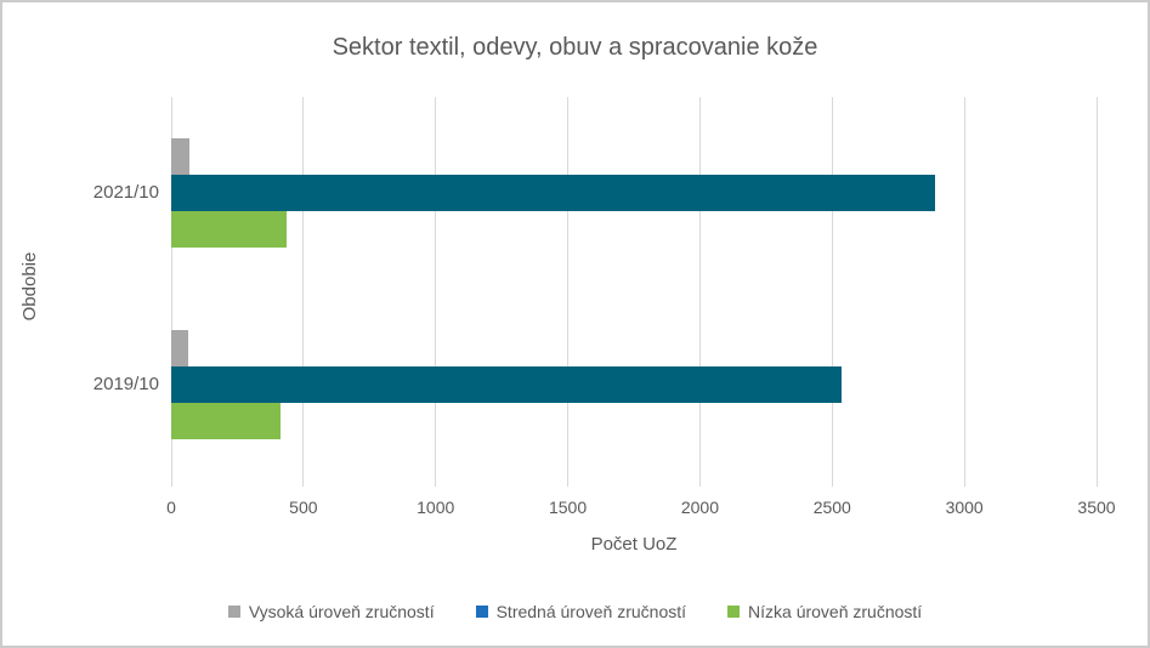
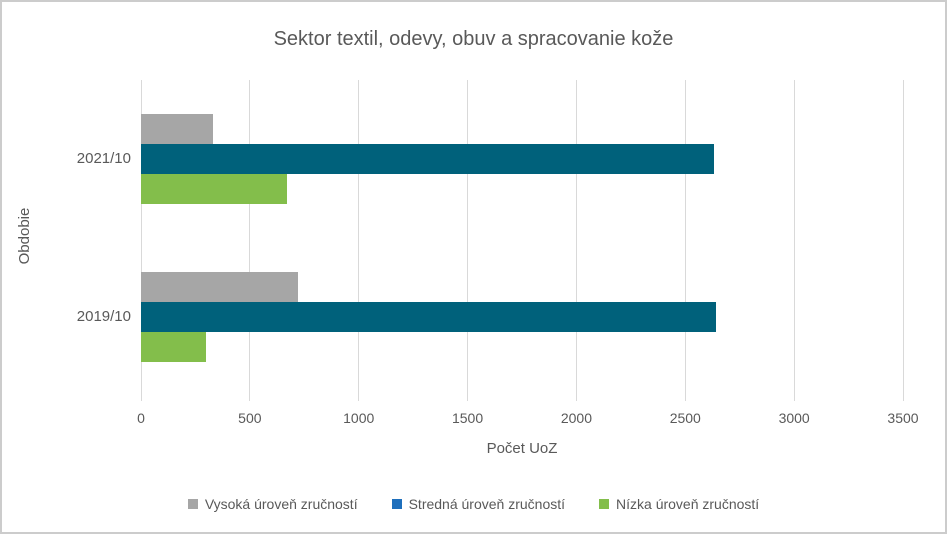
Vysoká úroveň zručností/2021/10: 70 -> 330
Stredná úroveň zručností/2021/10: 2890 -> 2630
Nízka úroveň zručností/2021/10: 440 -> 670
Vysoká úroveň zručností/2019/10: 60 -> 720
Stredná úroveň zručností/2019/10: 2540 -> 2640
Nízka úroveň zručností/2019/10: 420 -> 300
